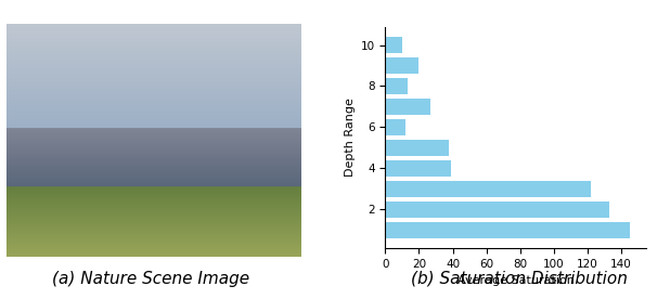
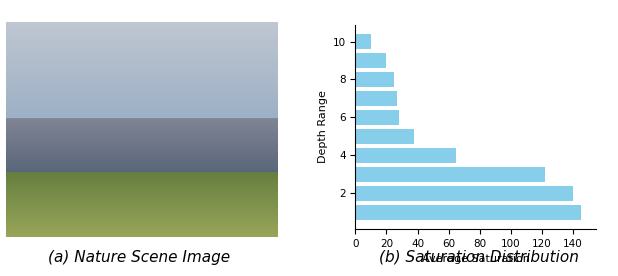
8: 13 -> 25
6: 12 -> 28
4: 39 -> 65
2: 133 -> 140
